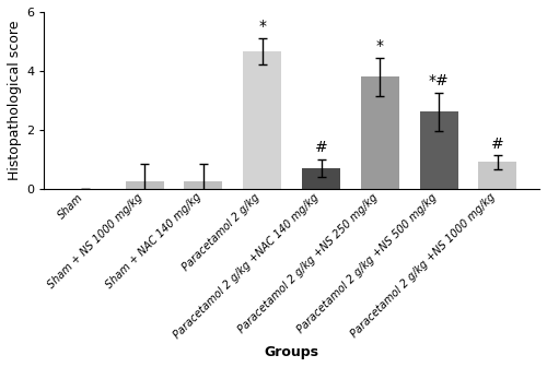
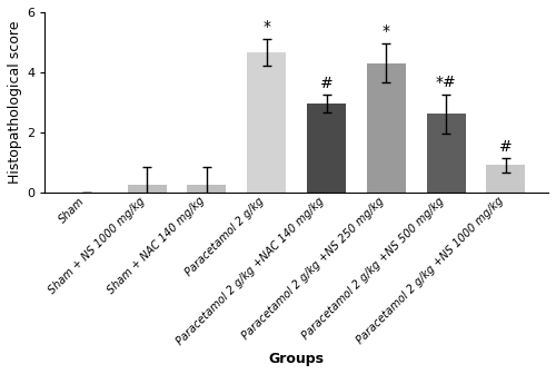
Paracetamol 2 g/kg +NAC 140 mg/kg: 0.70 -> 2.95
Paracetamol 2 g/kg +NS 250 mg/kg: 3.80 -> 4.30
